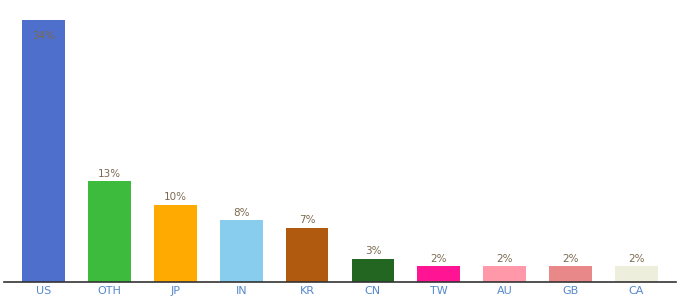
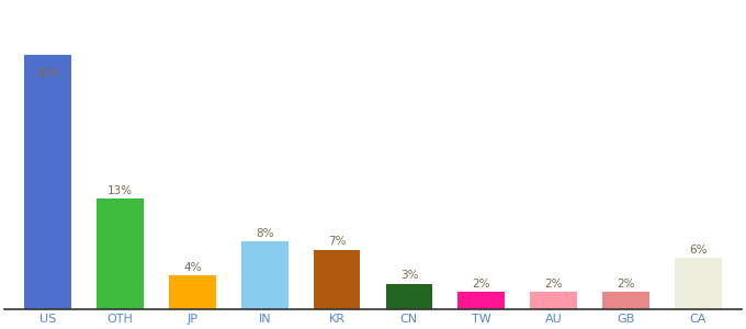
US: 34% -> 30%
JP: 10% -> 4%
CA: 2% -> 6%
